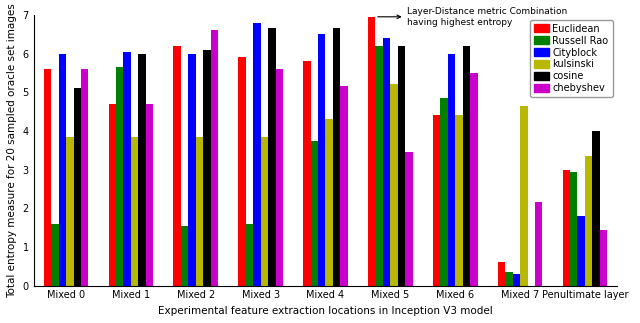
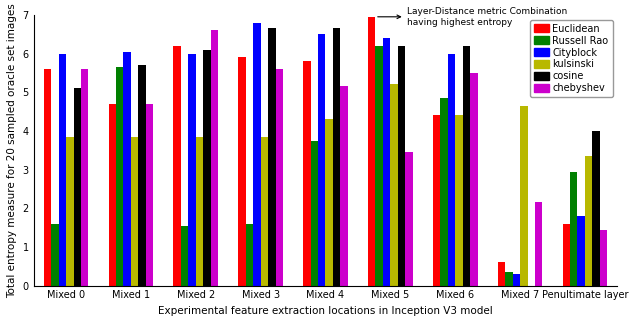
cosine/Mixed 1: 6.00 -> 5.70
Euclidean/Penultimate layer: 3.00 -> 1.60
